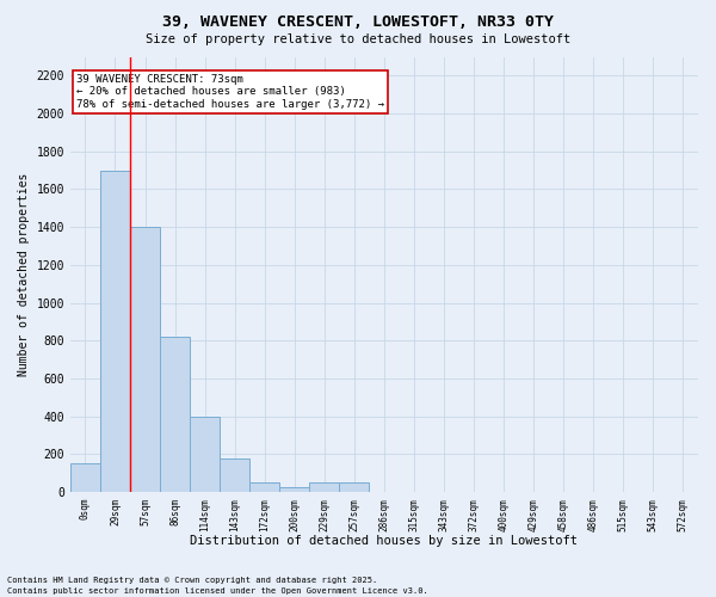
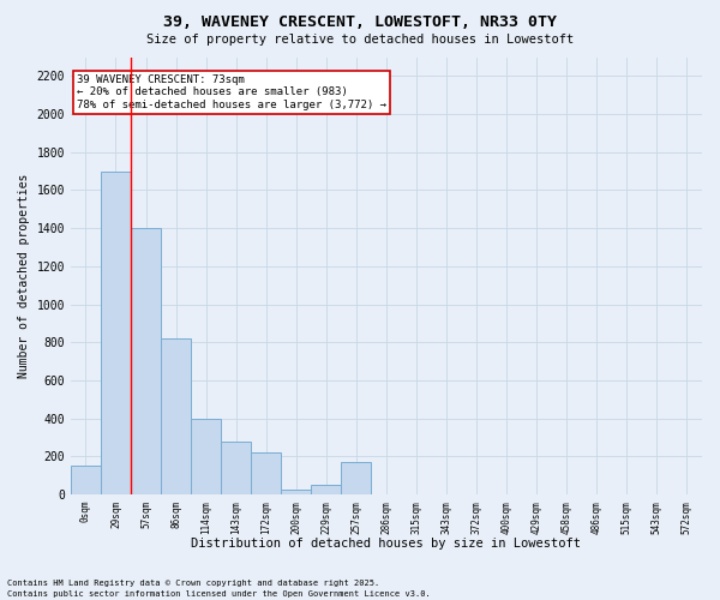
143sqm: 180 -> 280
172sqm: 50 -> 220
257sqm: 50 -> 170
